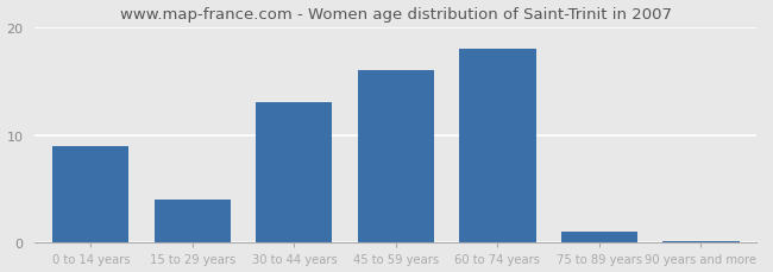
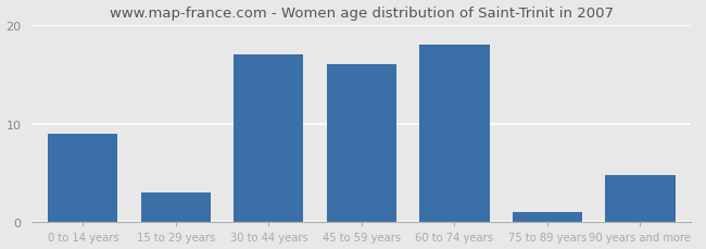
15 to 29 years: 4.0 -> 3.0
30 to 44 years: 13.0 -> 17.0
90 years and more: 0.2 -> 4.8
